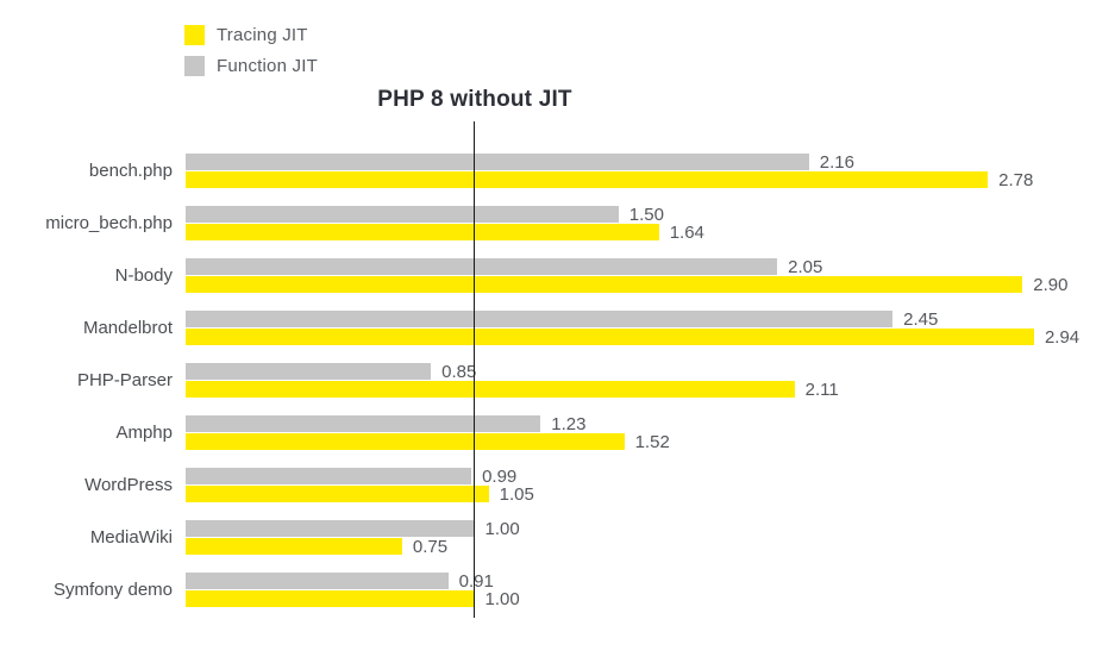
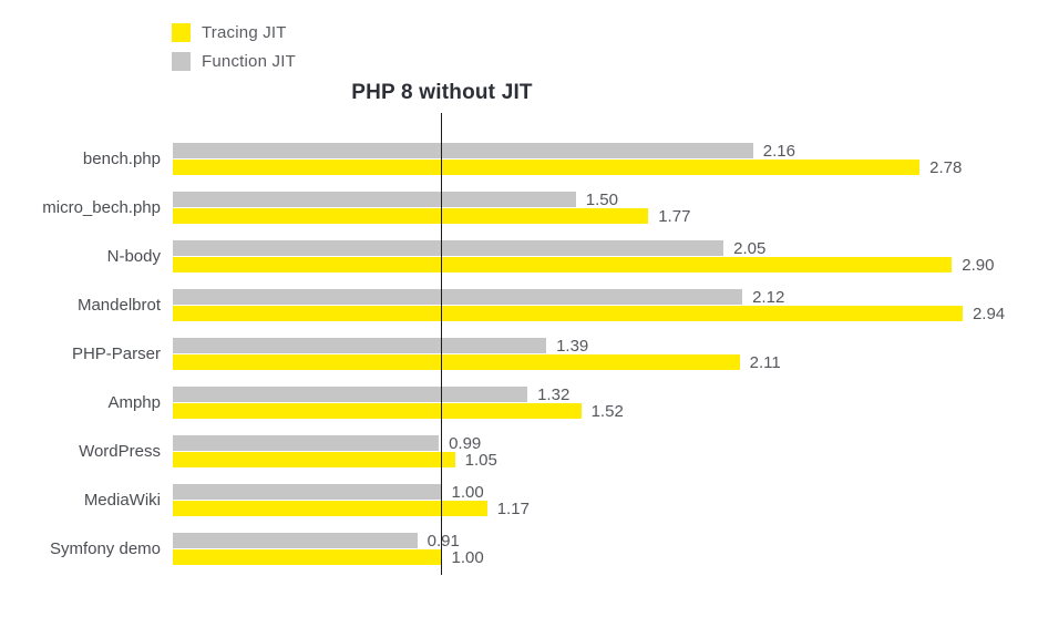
Tracing JIT/micro_bech.php: 1.64 -> 1.77
Function JIT/Mandelbrot: 2.45 -> 2.12
Function JIT/PHP-Parser: 0.85 -> 1.39
Function JIT/Amphp: 1.23 -> 1.32
Tracing JIT/MediaWiki: 0.75 -> 1.17
